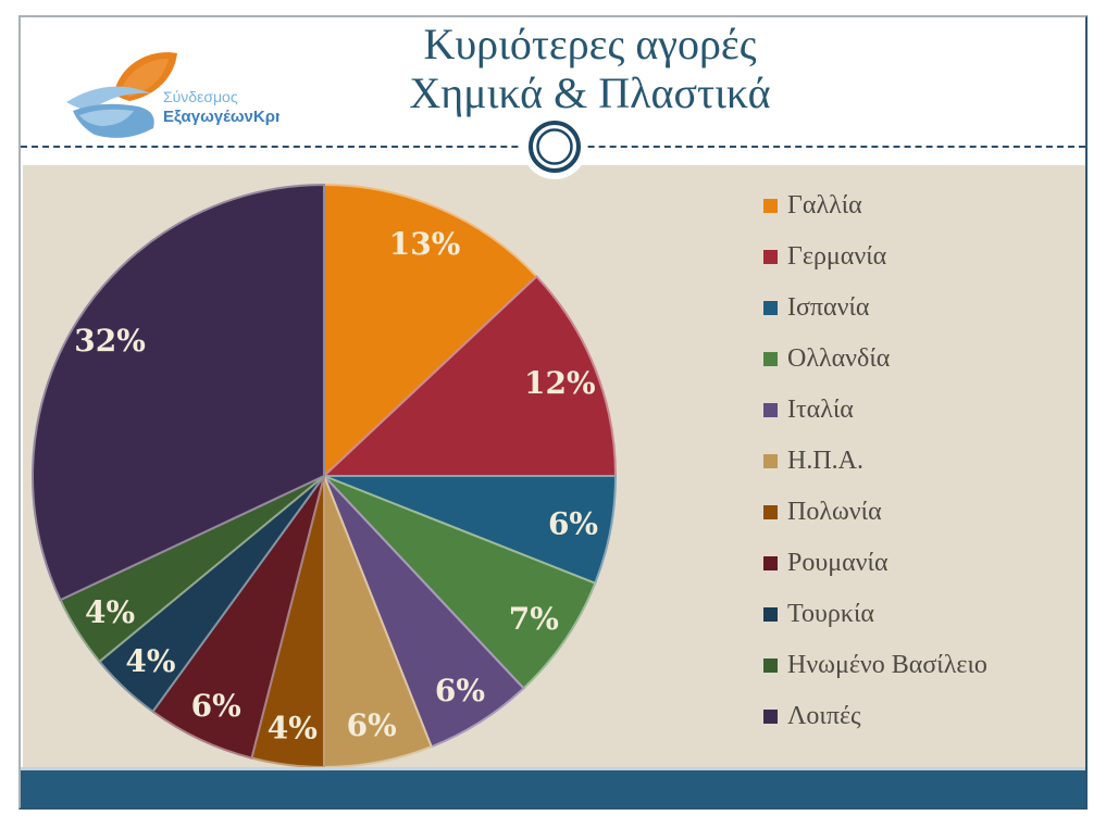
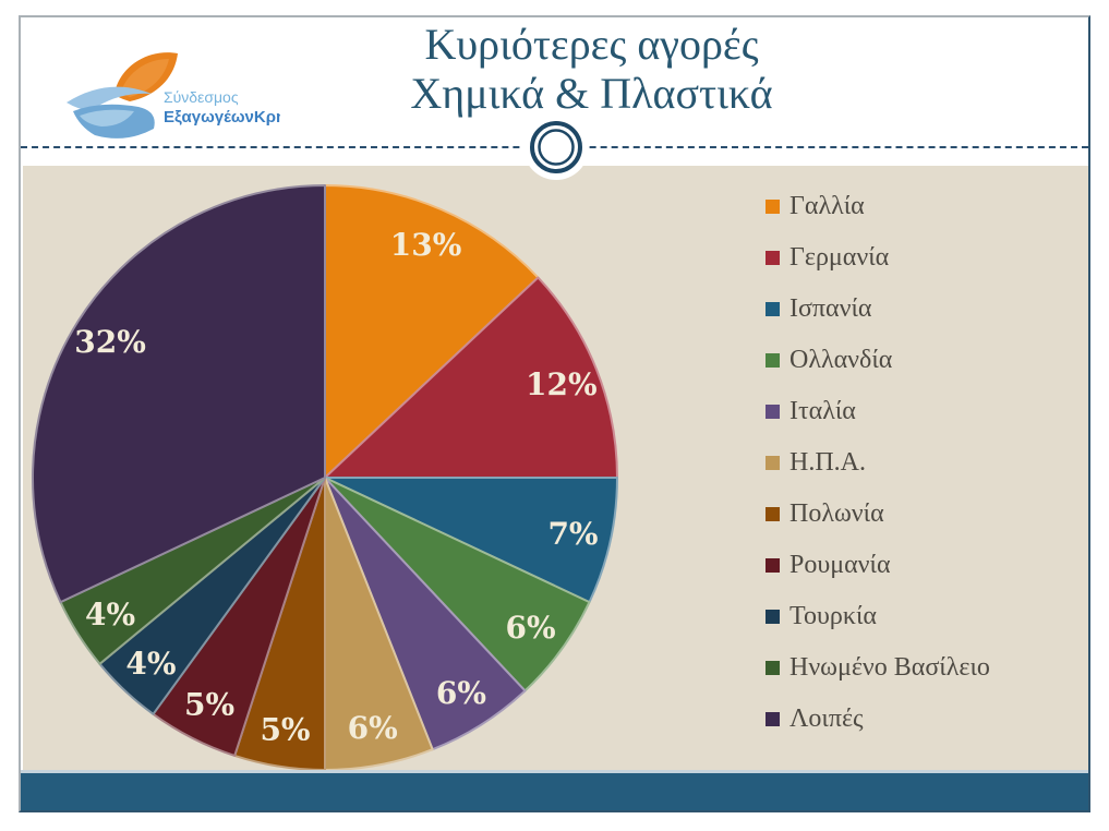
Ισπανία: 6% -> 7%
Ολλανδία: 7% -> 6%
Πολωνία: 4% -> 5%
Ρουμανία: 6% -> 5%
